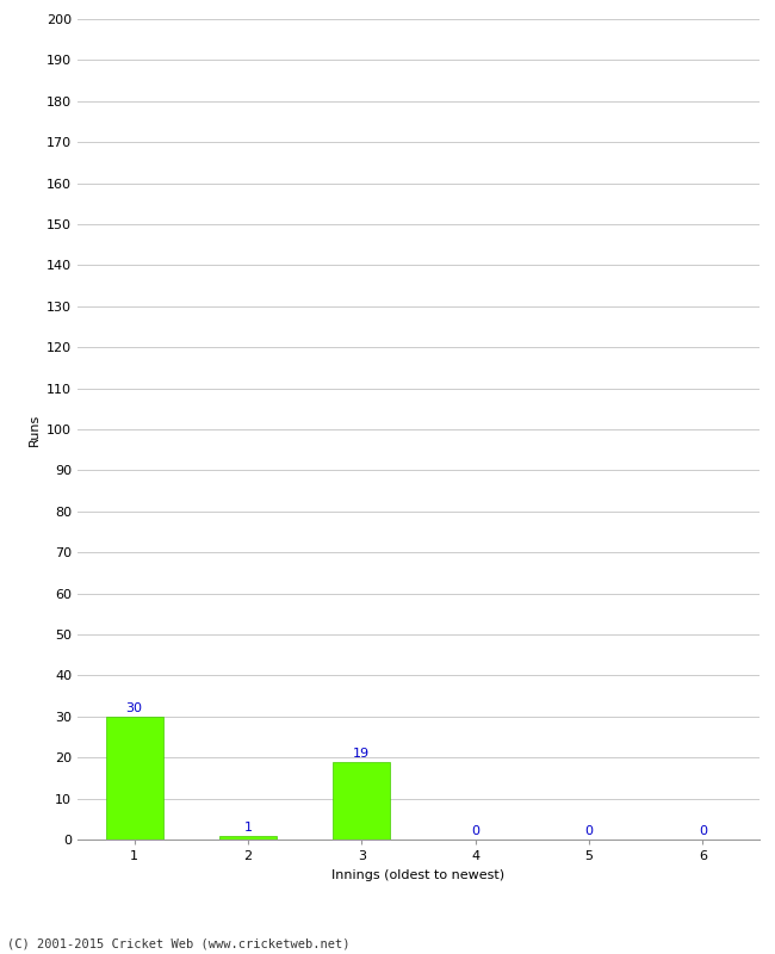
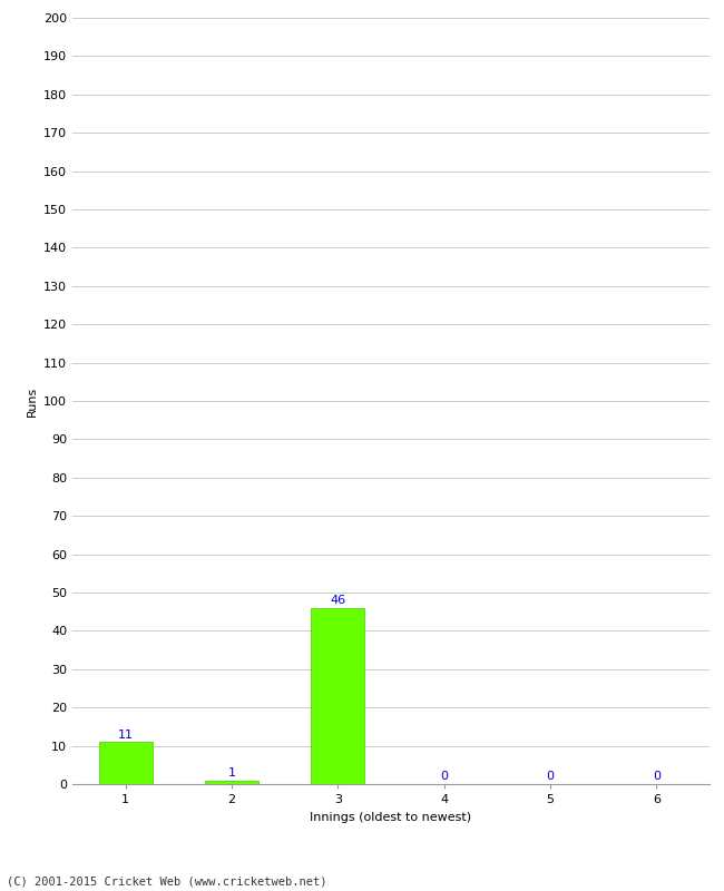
1: 30 -> 11
3: 19 -> 46
